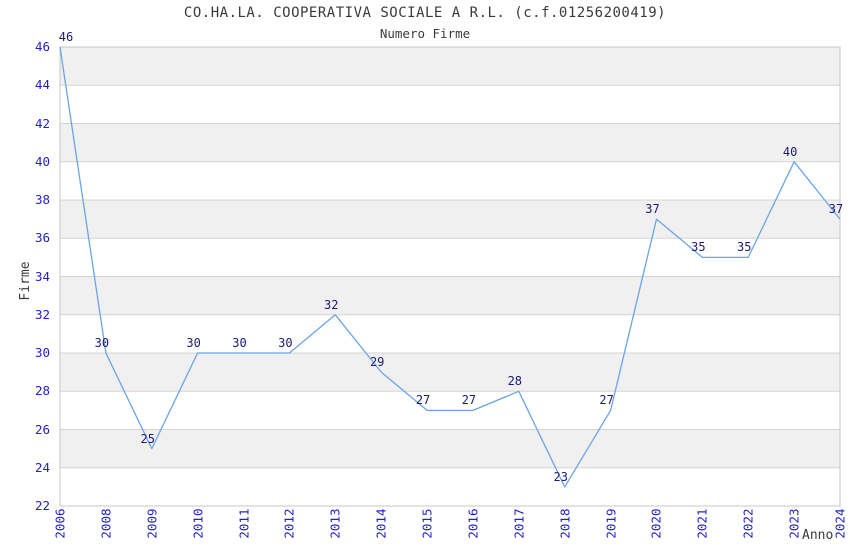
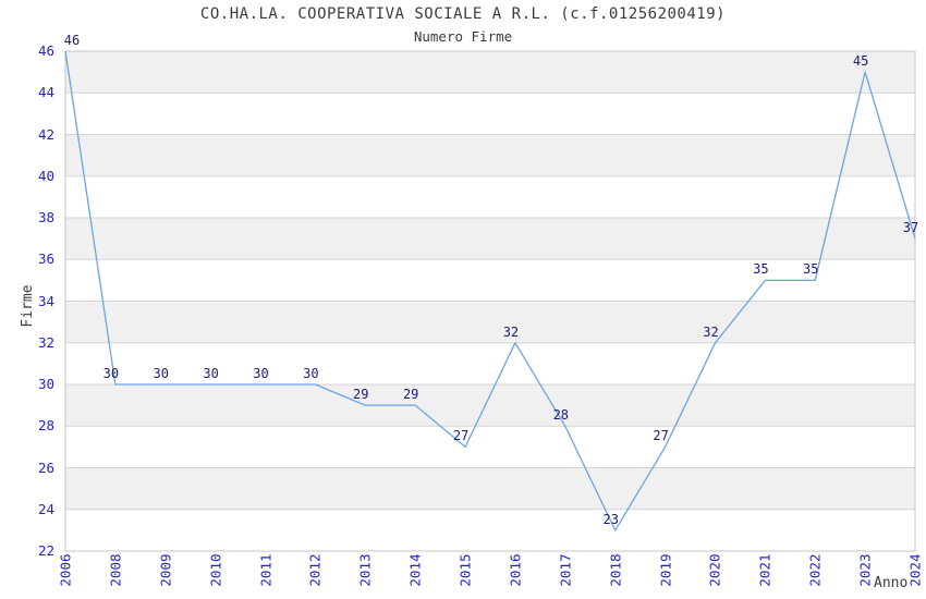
2009: 25 -> 30
2013: 32 -> 29
2016: 27 -> 32
2020: 37 -> 32
2023: 40 -> 45
